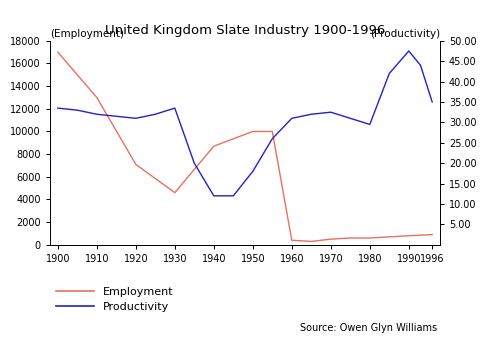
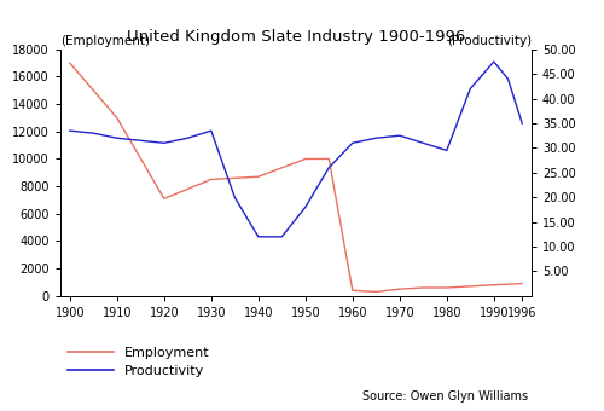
Employment/1930: 4600 -> 8500
